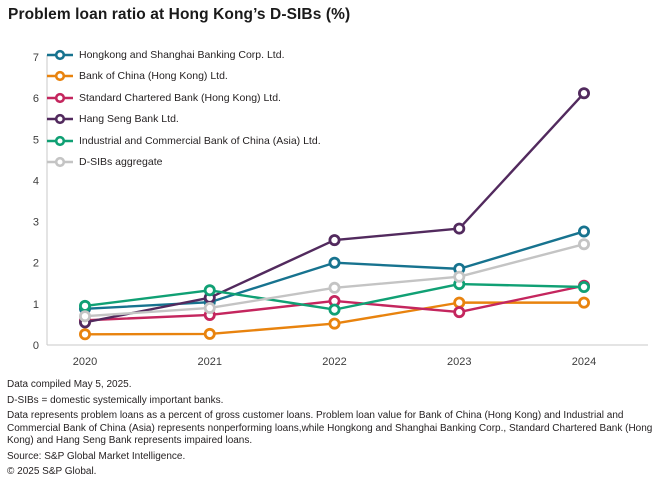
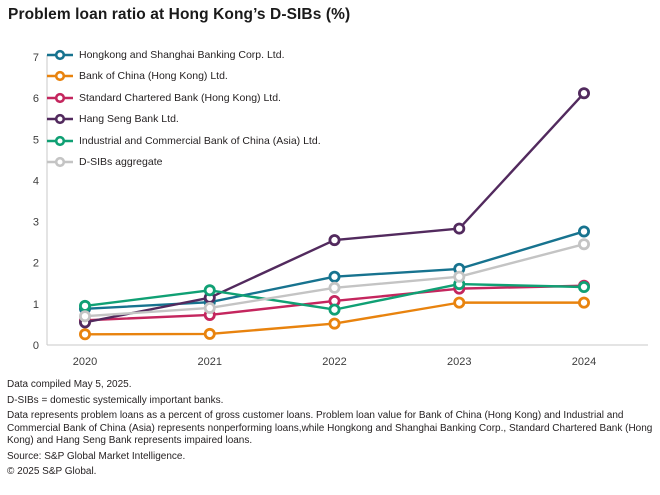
Hongkong and Shanghai Banking Corp. Ltd./2022: 2.0 -> 1.7
Standard Chartered Bank (Hong Kong) Ltd./2023: 0.8 -> 1.4
